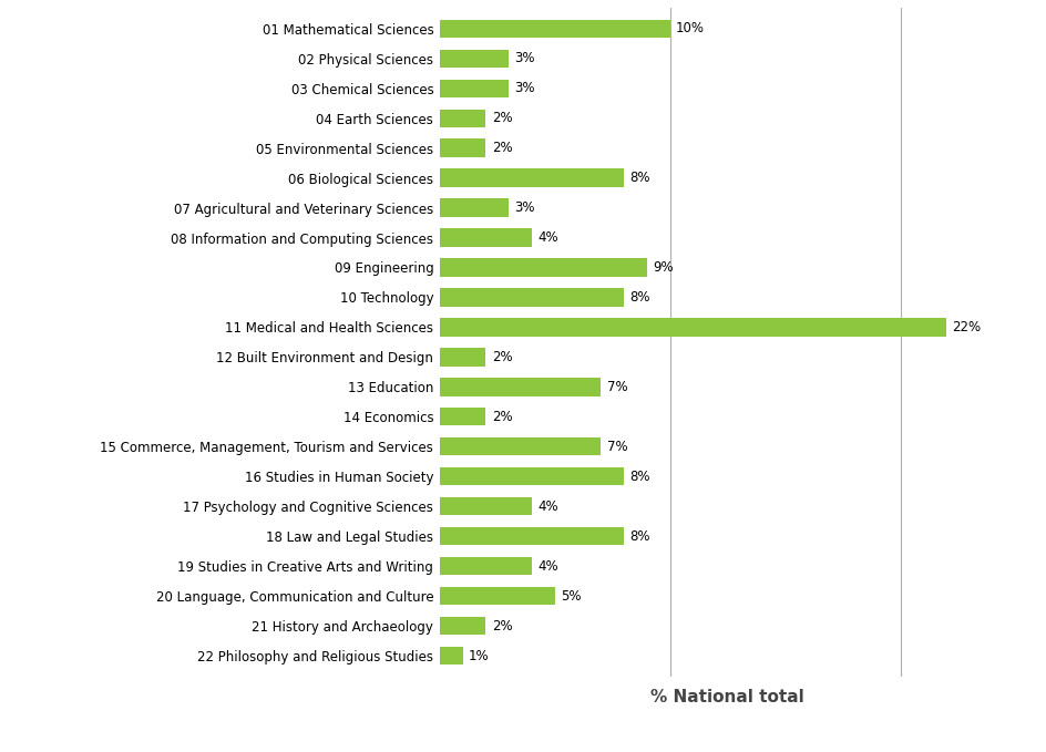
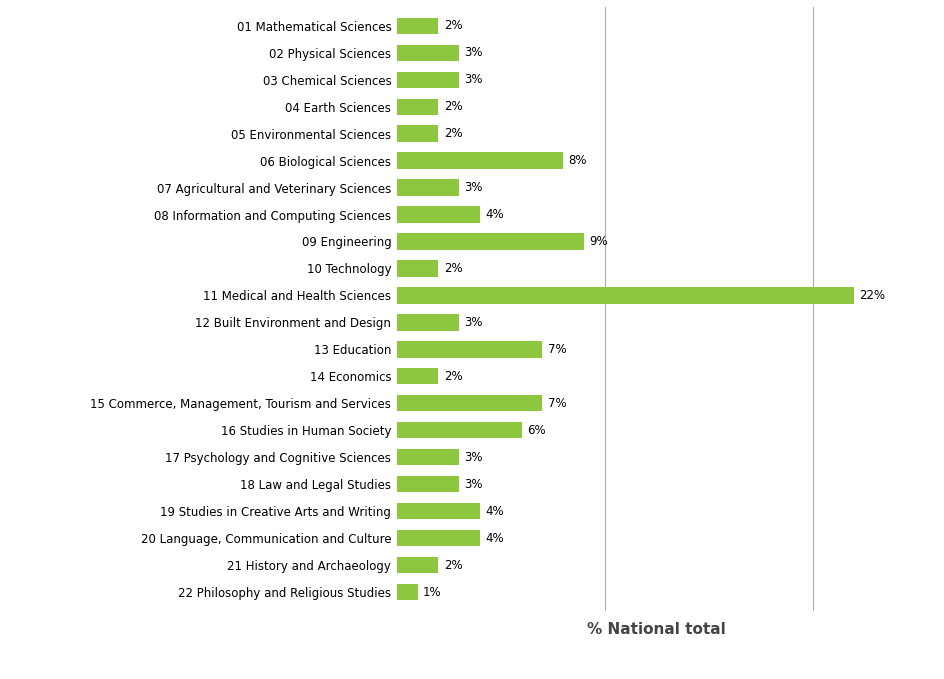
01 Mathematical Sciences: 10% -> 2%
10 Technology: 8% -> 2%
12 Built Environment and Design: 2% -> 3%
16 Studies in Human Society: 8% -> 6%
17 Psychology and Cognitive Sciences: 4% -> 3%
18 Law and Legal Studies: 8% -> 3%
20 Language, Communication and Culture: 5% -> 4%
